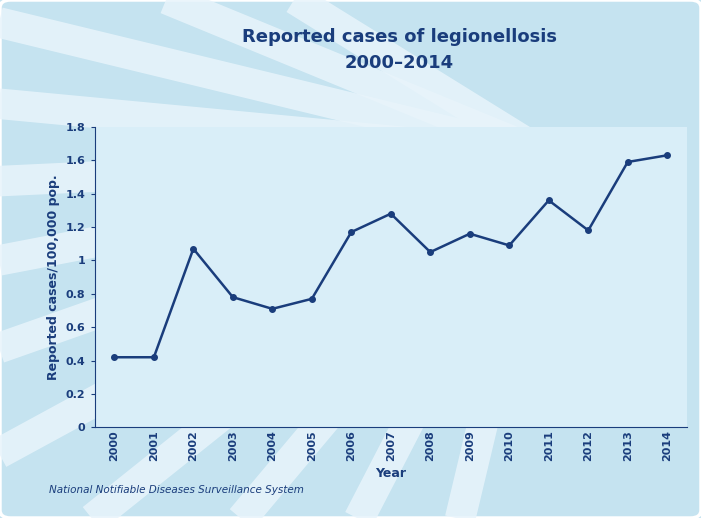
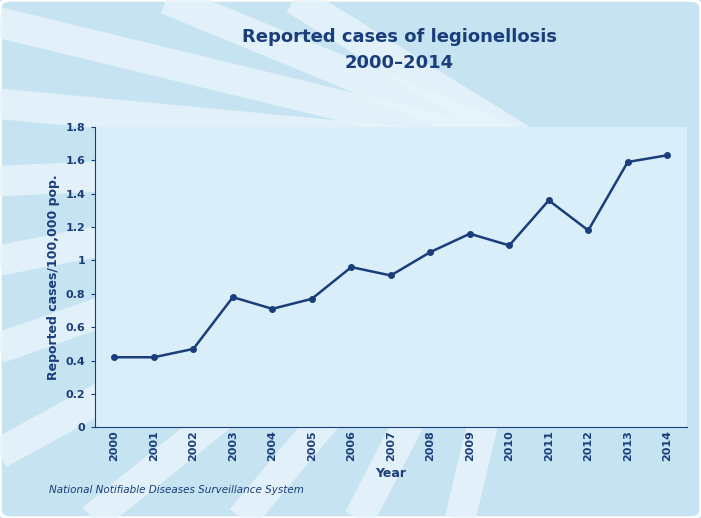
2002: 1.07 -> 0.47
2006: 1.17 -> 0.96
2007: 1.28 -> 0.91
